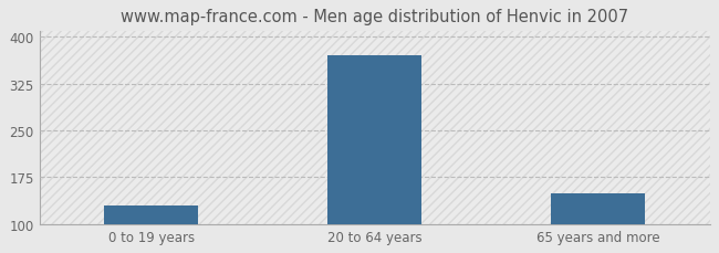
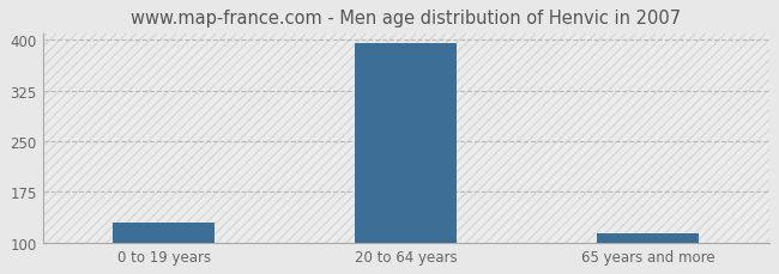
20 to 64 years: 370 -> 396
65 years and more: 150 -> 113
